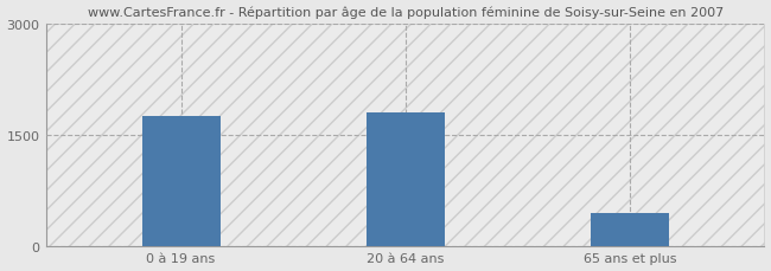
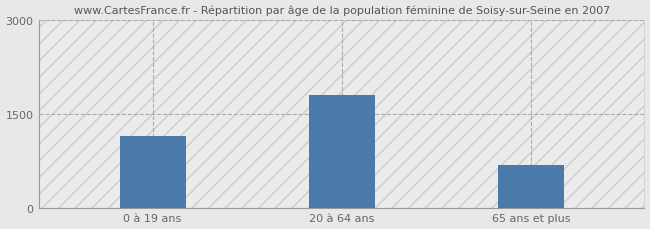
0 à 19 ans: 1760 -> 1150
65 ans et plus: 440 -> 680
